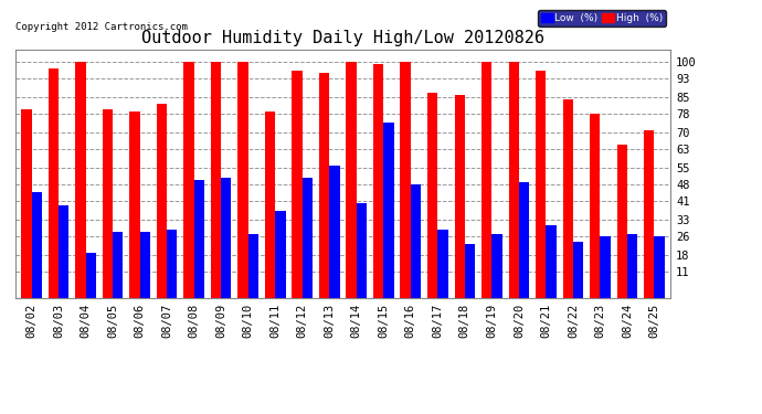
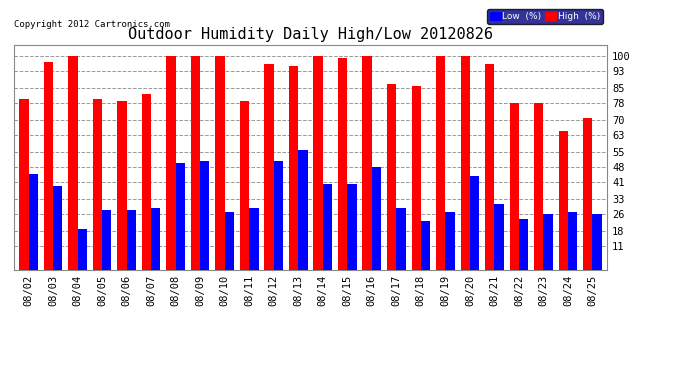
Low (%)/08/11: 37 -> 29
Low (%)/08/15: 74 -> 40
Low (%)/08/20: 49 -> 44
High (%)/08/22: 84 -> 78
